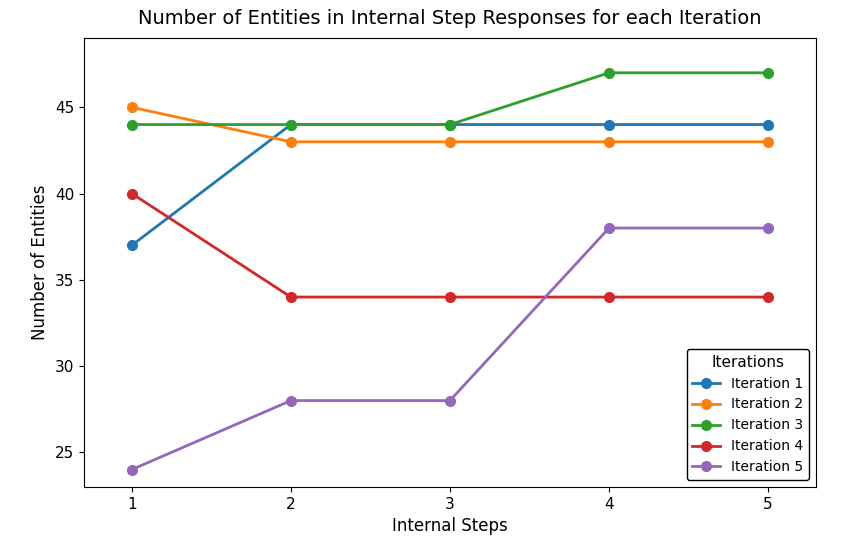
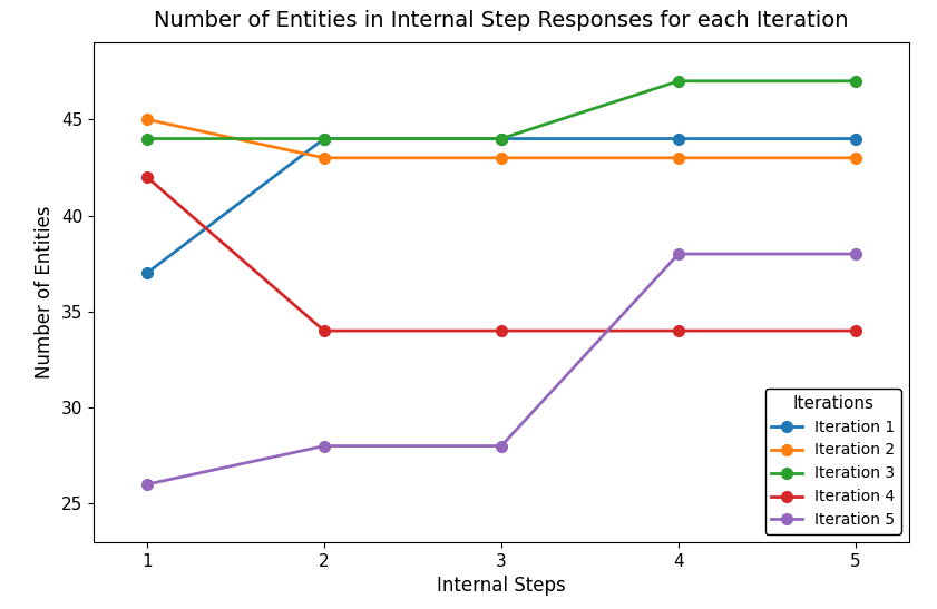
Iteration 4/1: 40 -> 42
Iteration 5/1: 24 -> 26
